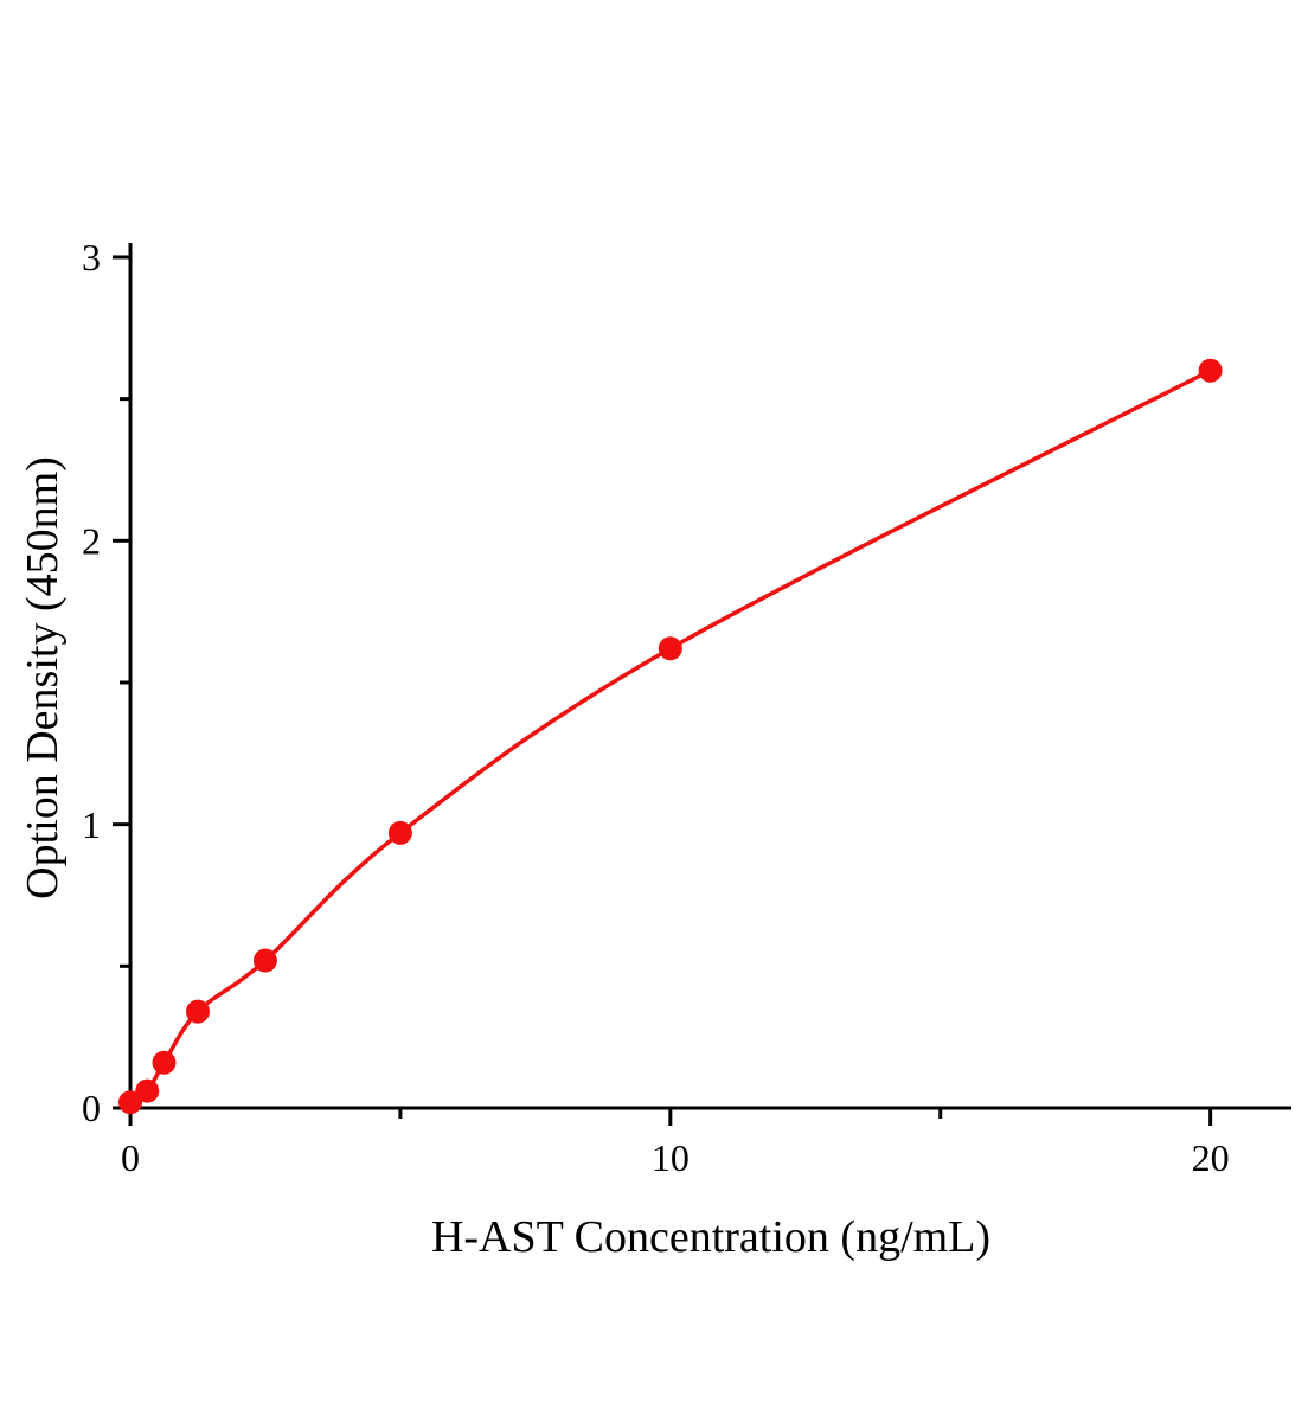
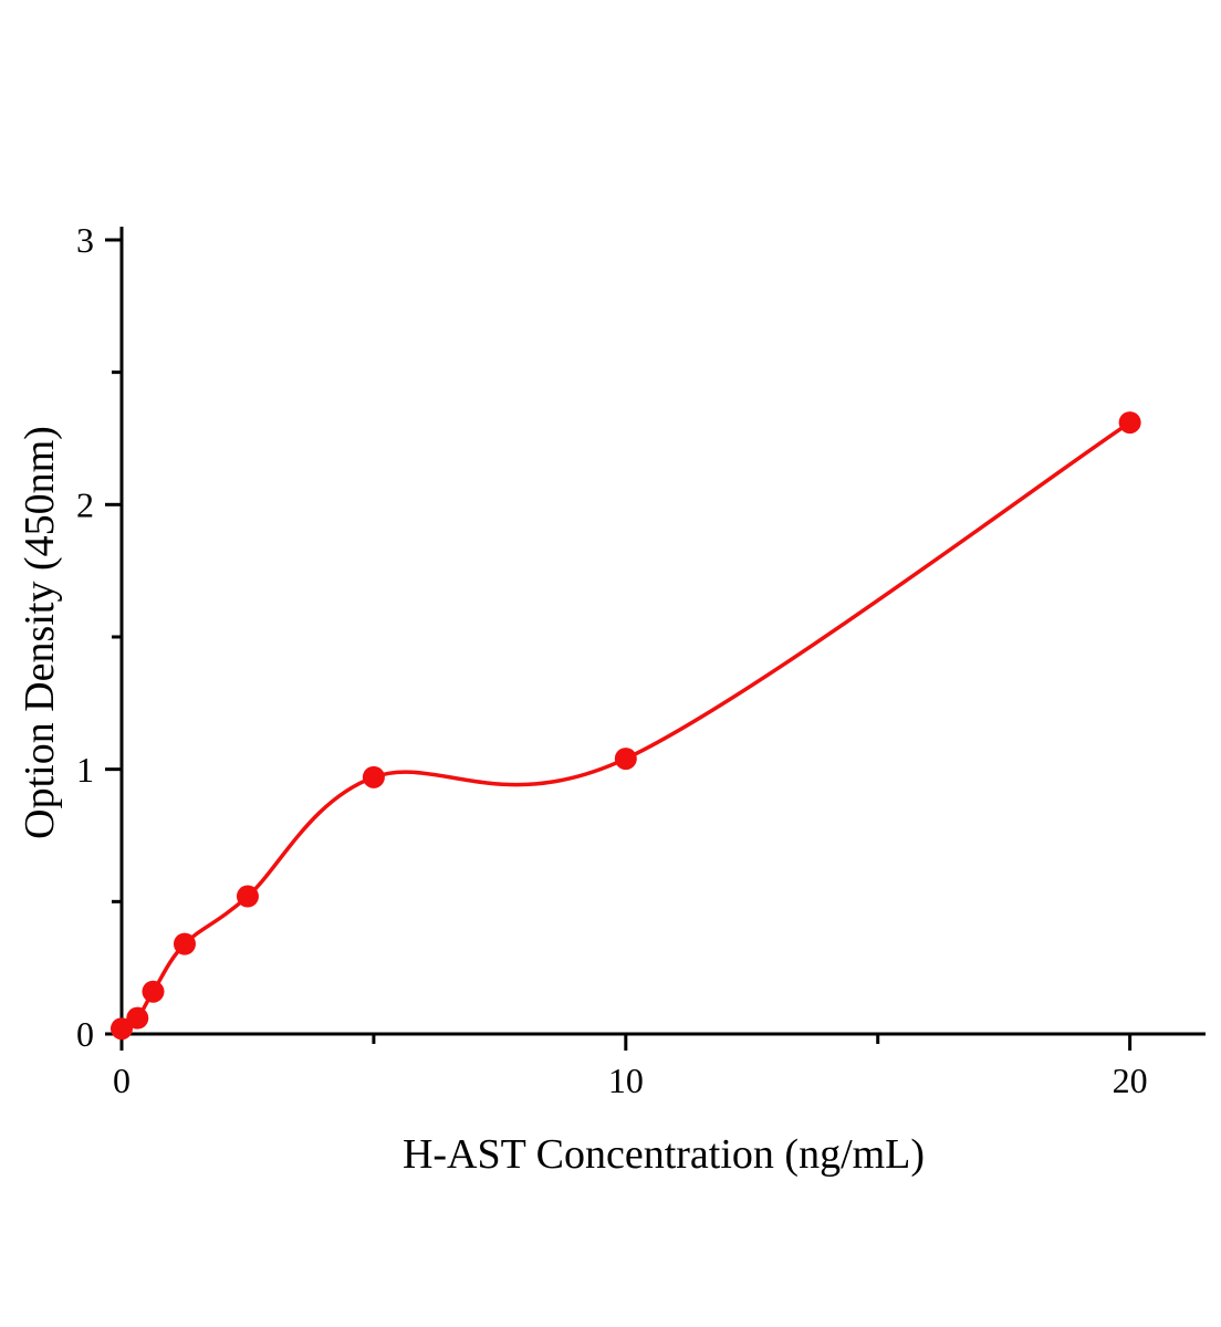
10: 1.62 -> 1.04
20: 2.60 -> 2.31
